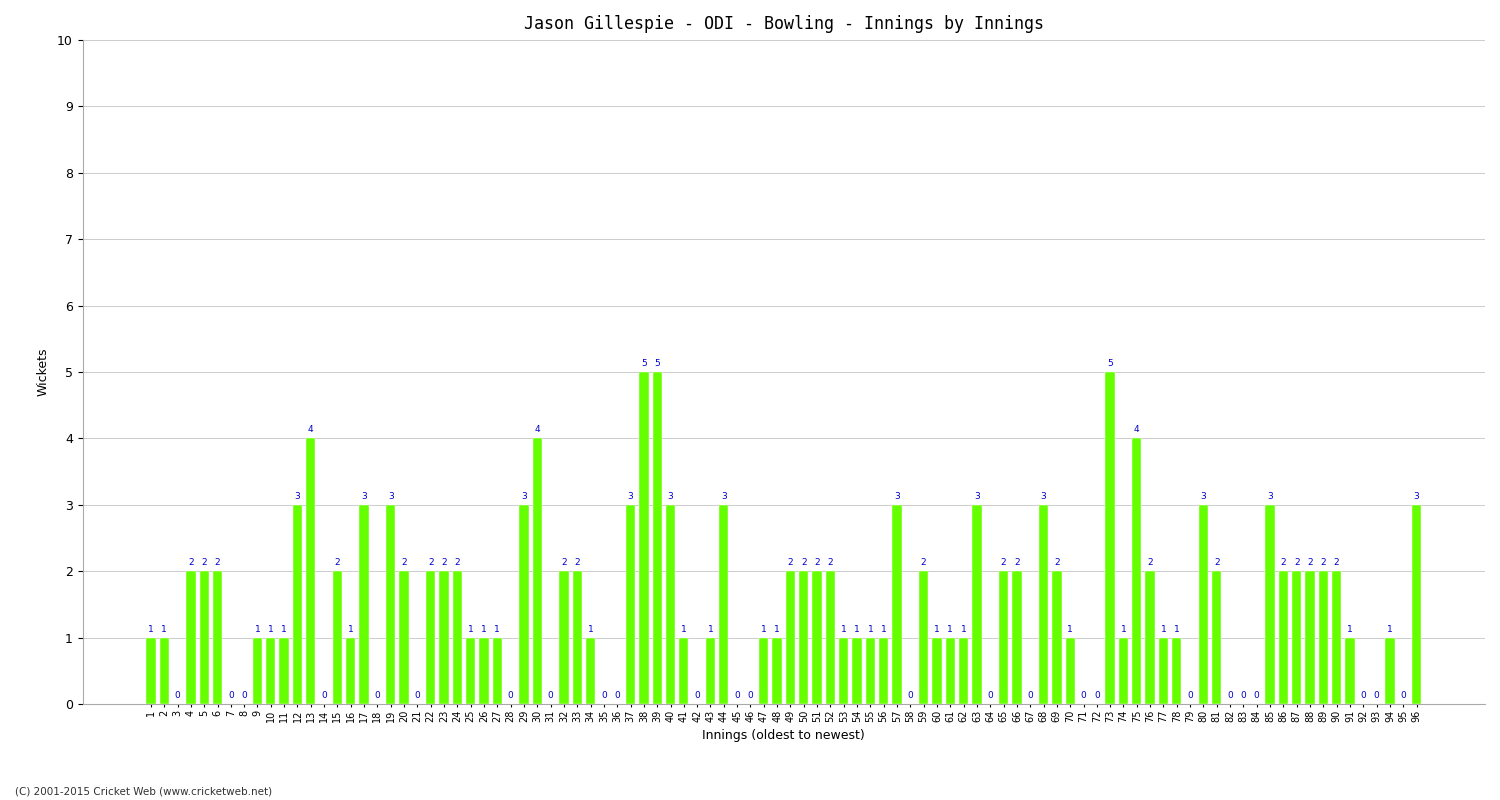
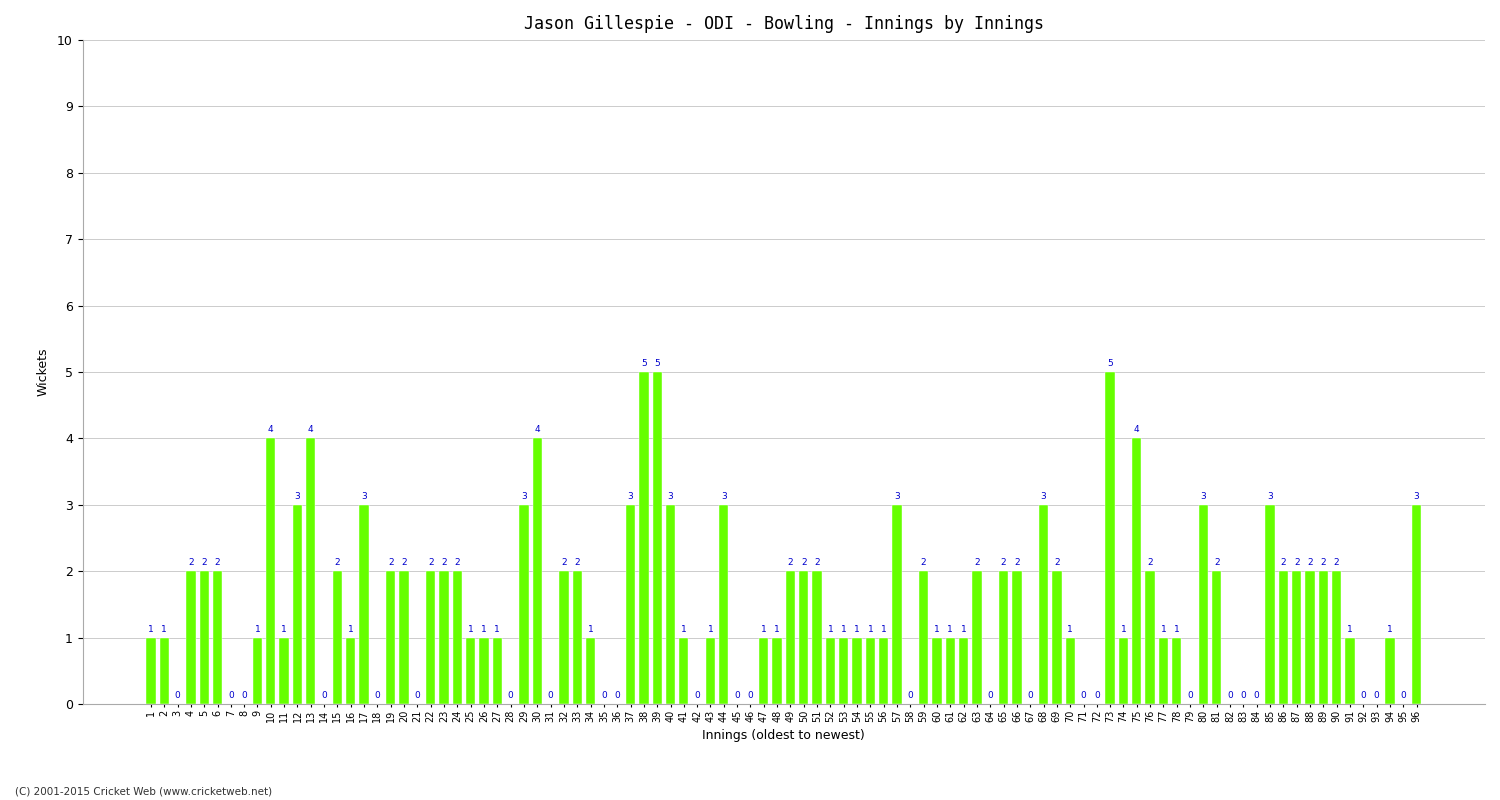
10: 1 -> 4
19: 3 -> 2
52: 2 -> 1
63: 3 -> 2
